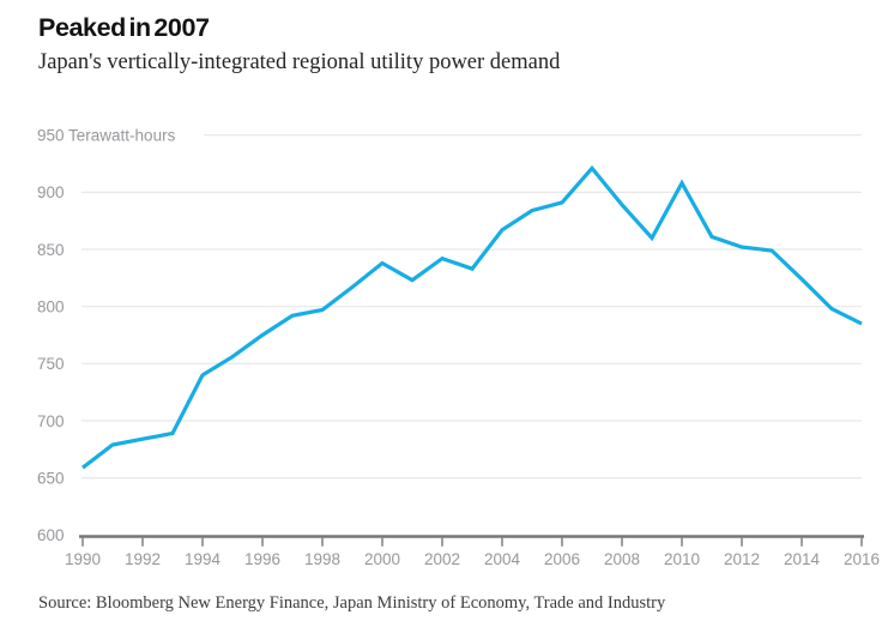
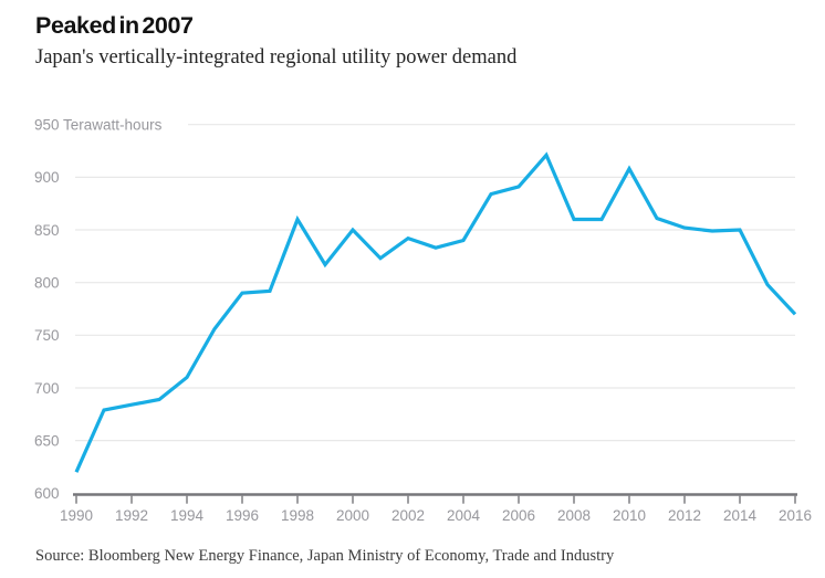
1990: 660 -> 620
1994: 740 -> 710
1996: 780 -> 790
1998: 800 -> 860
2000: 840 -> 850
2004: 870 -> 840
2008: 890 -> 860
2014: 820 -> 850
2016: 780 -> 770
